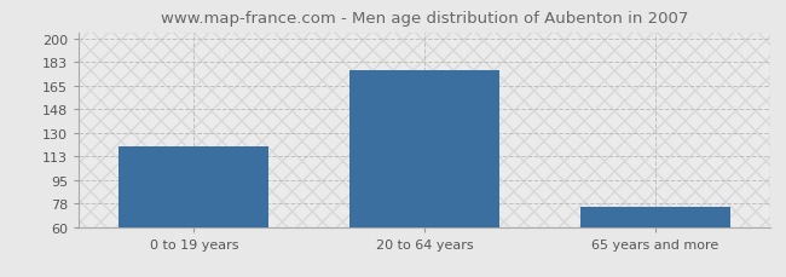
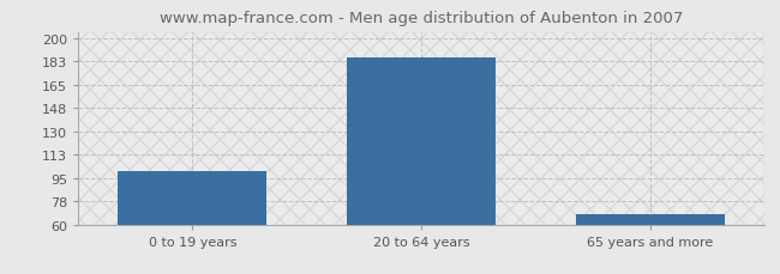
0 to 19 years: 120 -> 100
20 to 64 years: 177 -> 186
65 years and more: 75 -> 68
